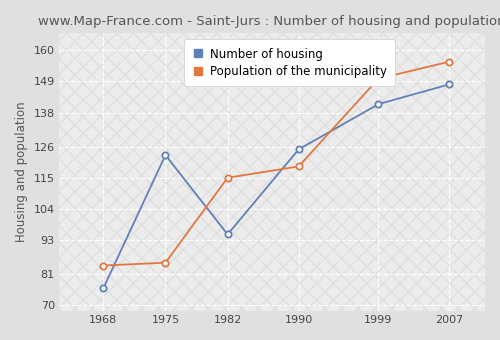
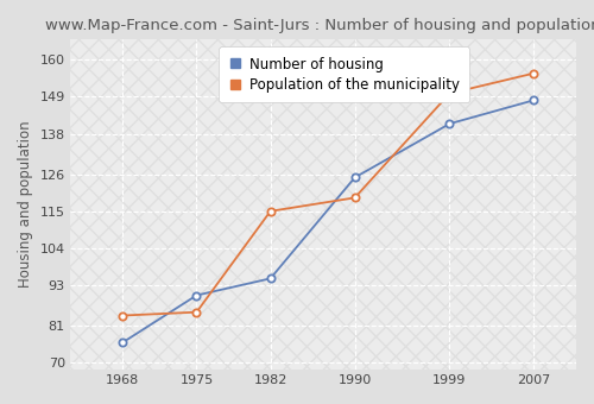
Number of housing/1975: 123 -> 90
